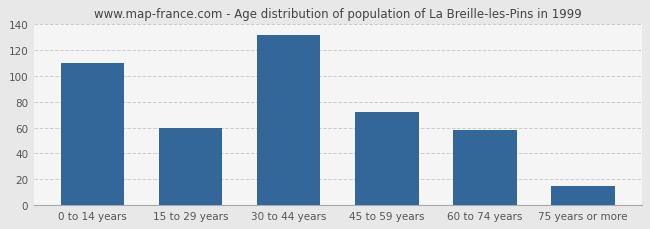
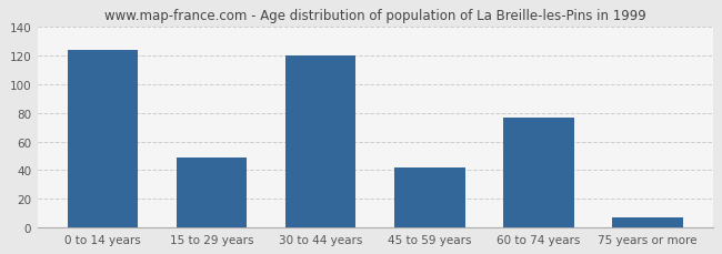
0 to 14 years: 110 -> 124
15 to 29 years: 60 -> 49
30 to 44 years: 132 -> 120
45 to 59 years: 72 -> 42
60 to 74 years: 58 -> 77
75 years or more: 15 -> 7
